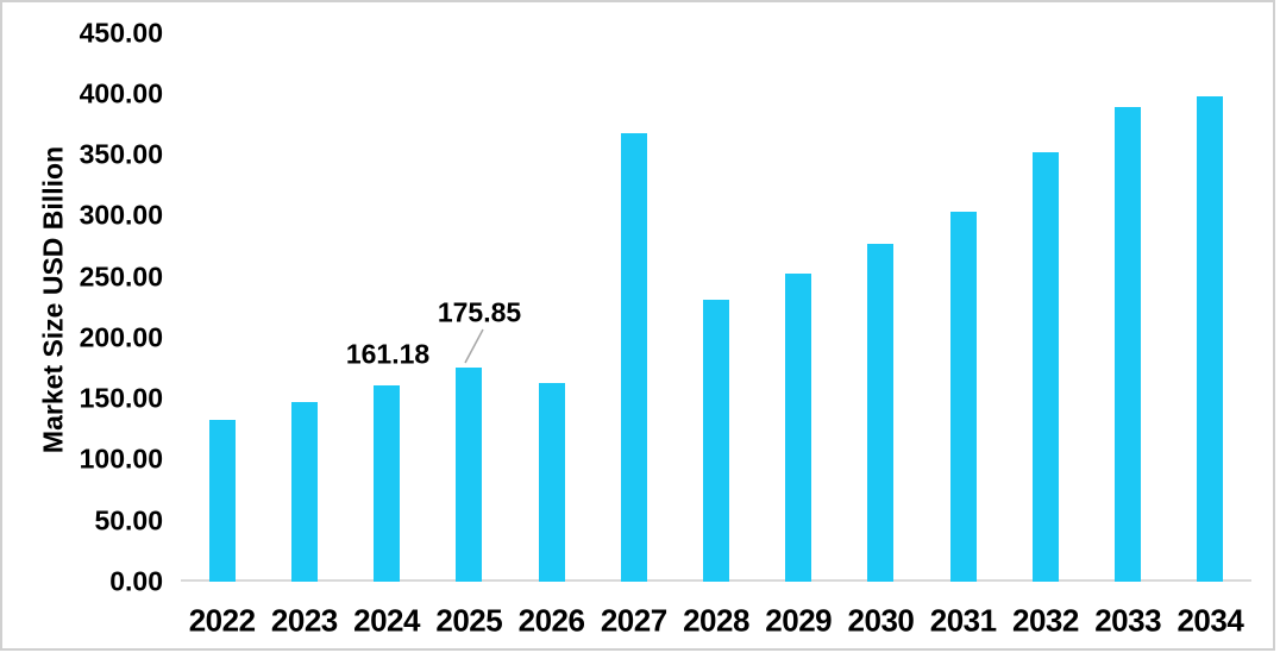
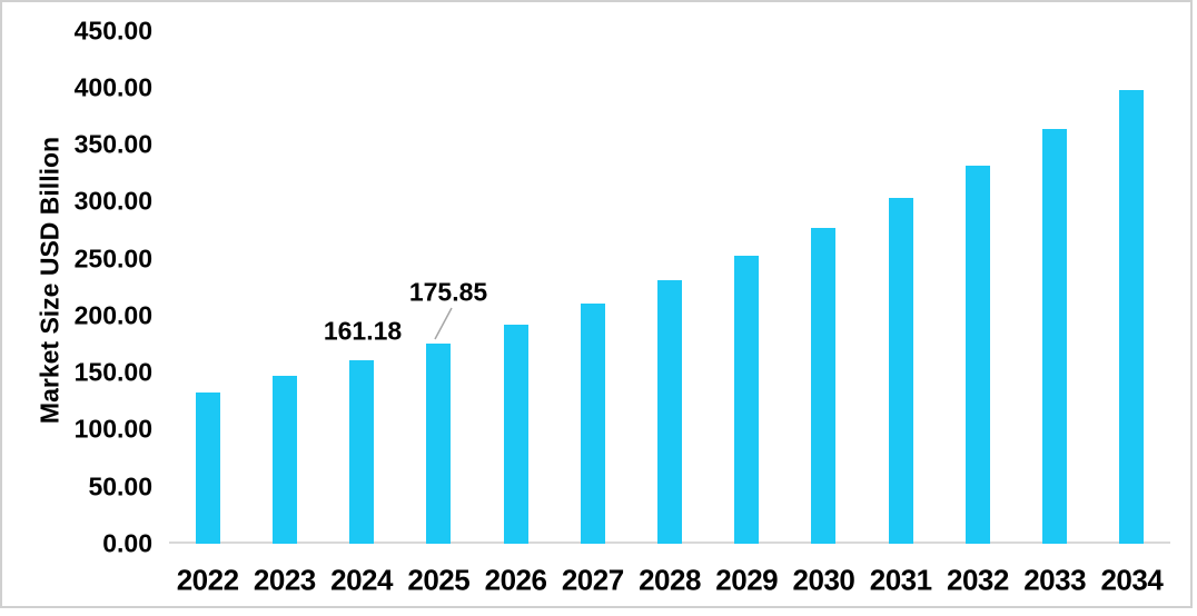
2026: 163 -> 193
2027: 368 -> 211
2032: 352 -> 332
2033: 389 -> 363
